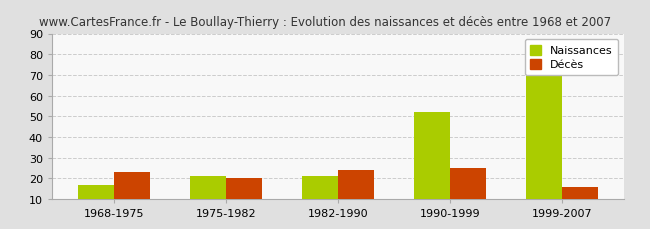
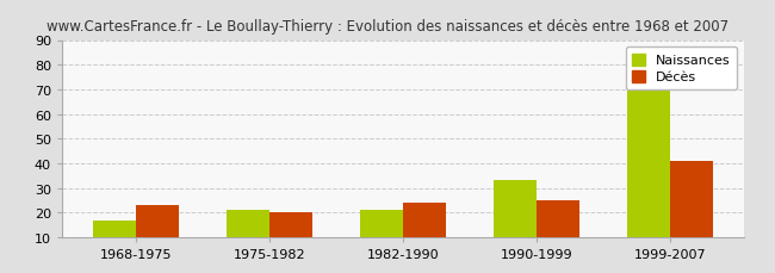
Naissances/1990-1999: 52 -> 33
Décès/1999-2007: 16 -> 41
